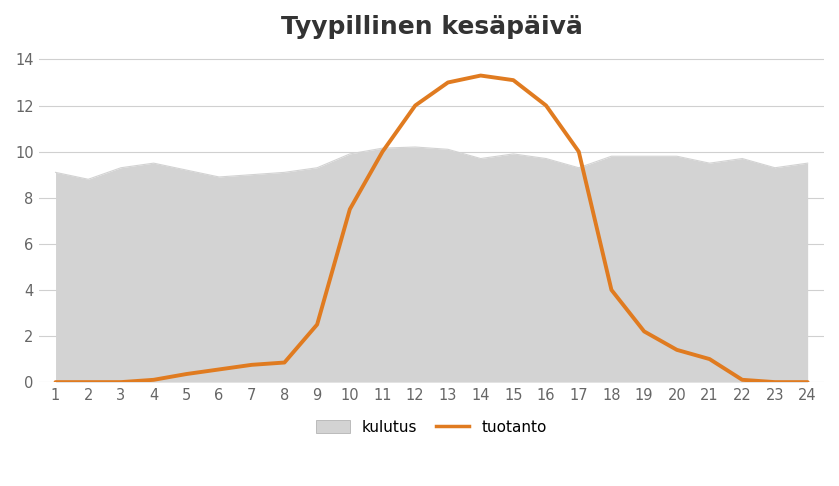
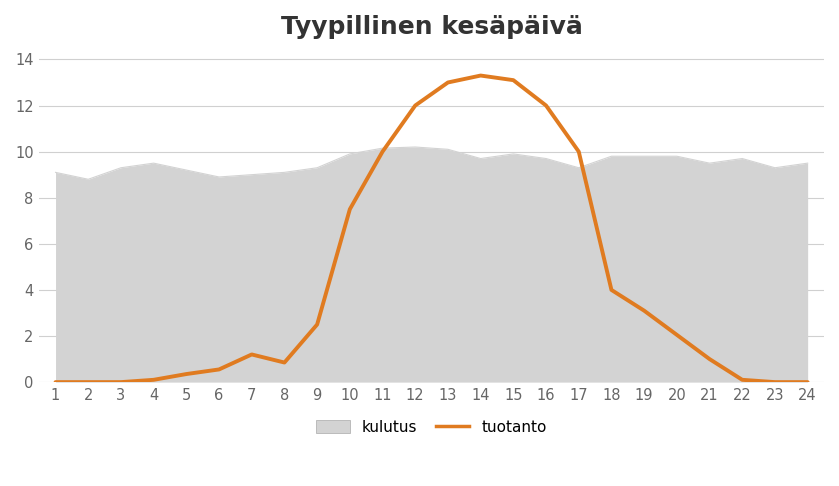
tuotanto/7: 0.75 -> 1.20
tuotanto/19: 2.20 -> 3.10
tuotanto/20: 1.40 -> 2.05
